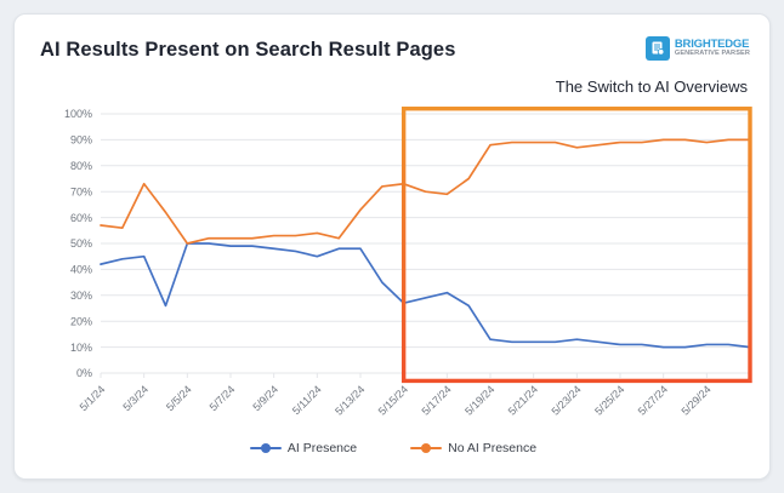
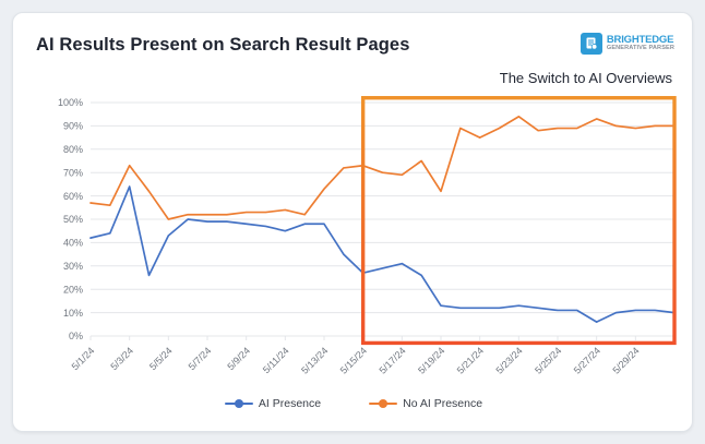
AI Presence/5/3/24: 45% -> 64%
AI Presence/5/5/24: 50% -> 43%
No AI Presence/5/19/24: 88% -> 62%
No AI Presence/5/21/24: 89% -> 85%
No AI Presence/5/23/24: 87% -> 94%
AI Presence/5/27/24: 10% -> 6%
No AI Presence/5/27/24: 90% -> 93%
